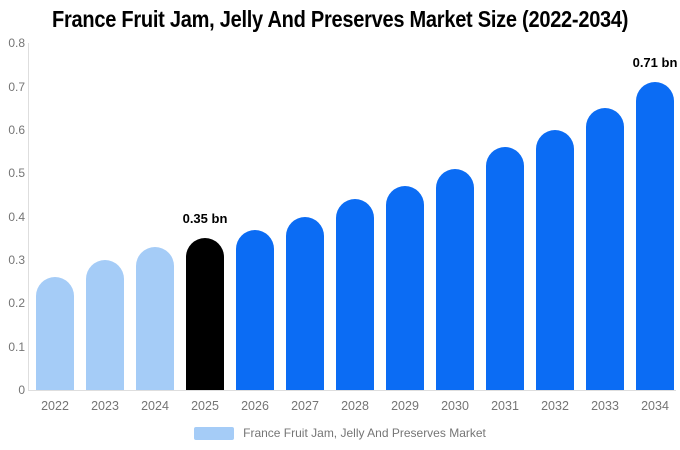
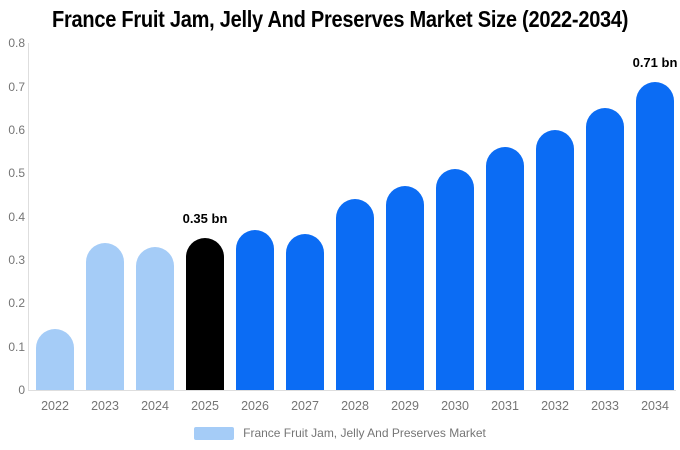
2022: 0.26 -> 0.14
2023: 0.30 -> 0.34
2027: 0.40 -> 0.36
